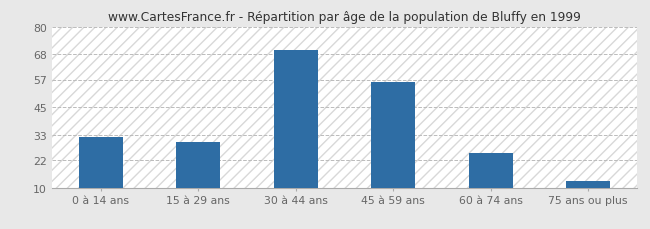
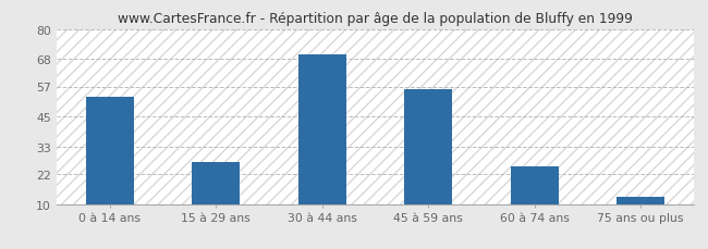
0 à 14 ans: 32 -> 53
15 à 29 ans: 30 -> 27
